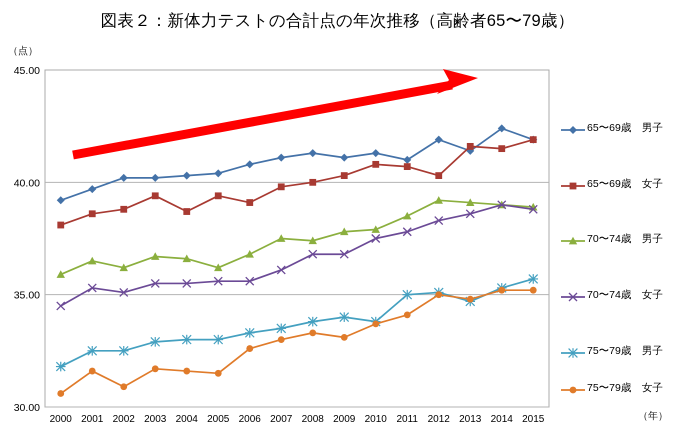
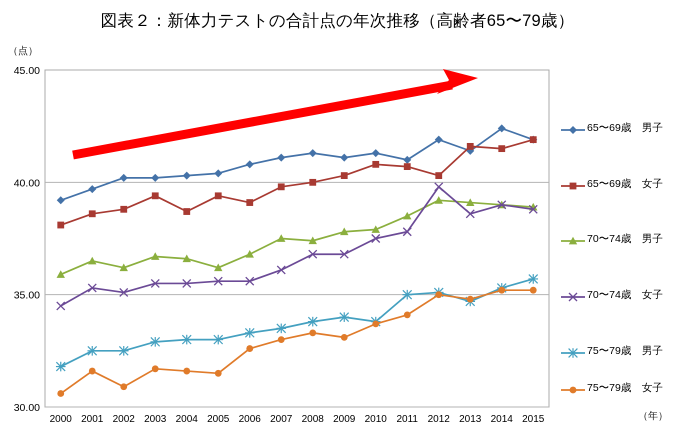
70〜74歳 女子/2012: 38.3 -> 39.8
